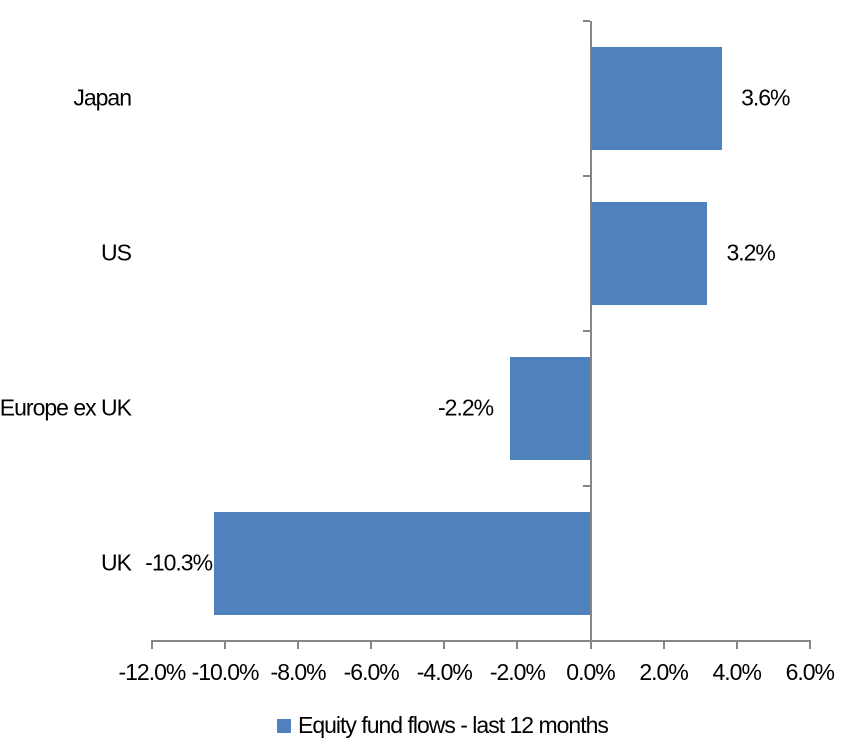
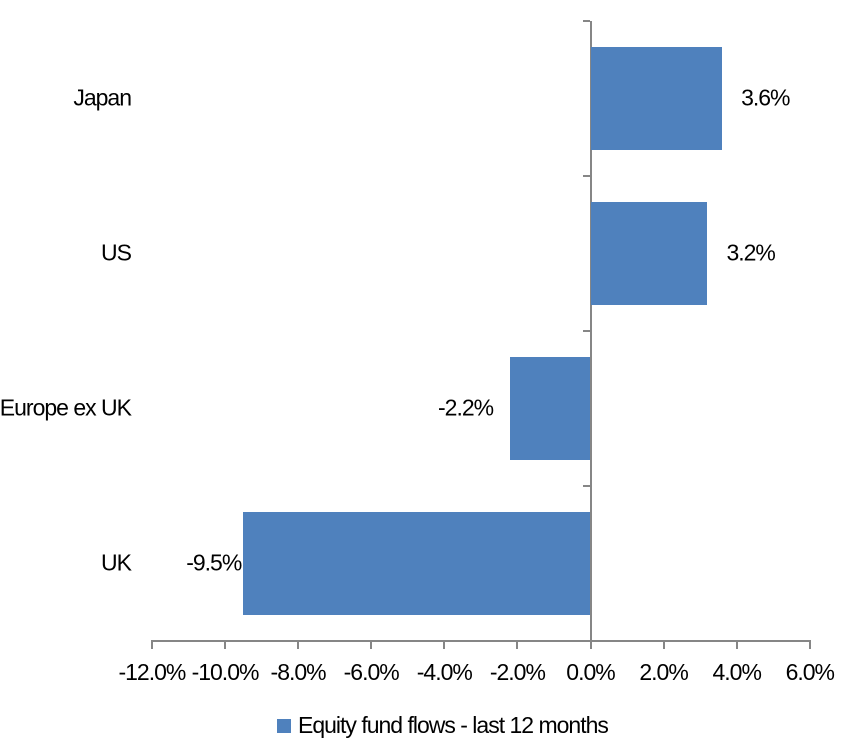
UK: -10.3% -> -9.5%
